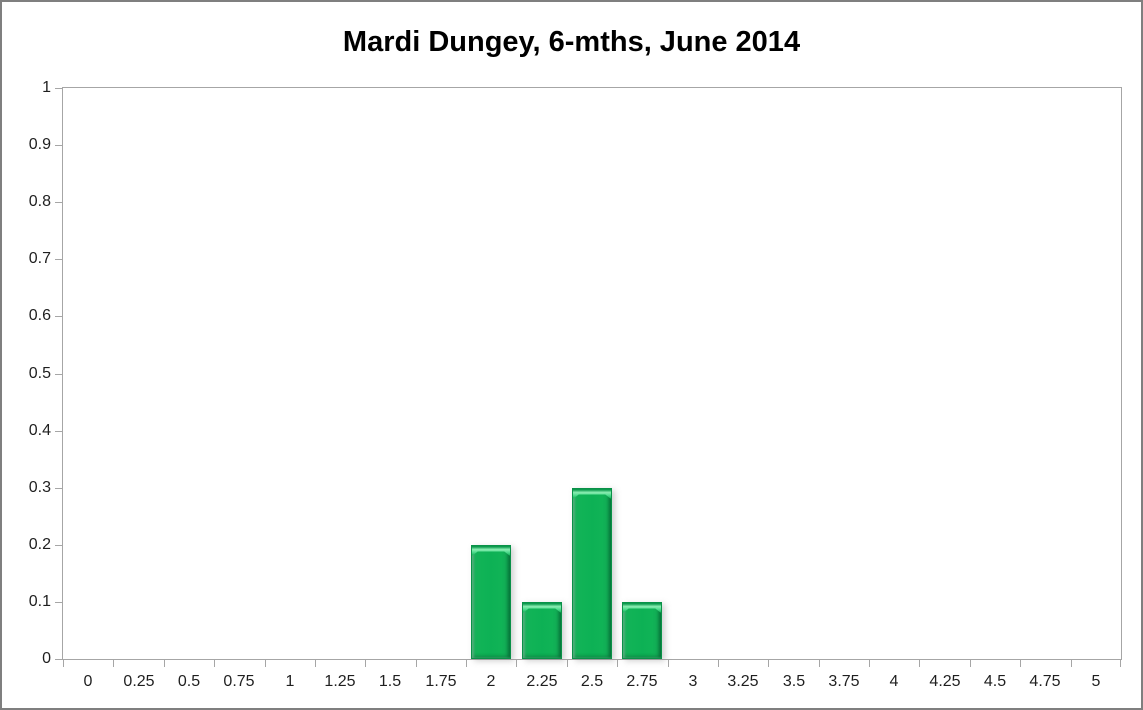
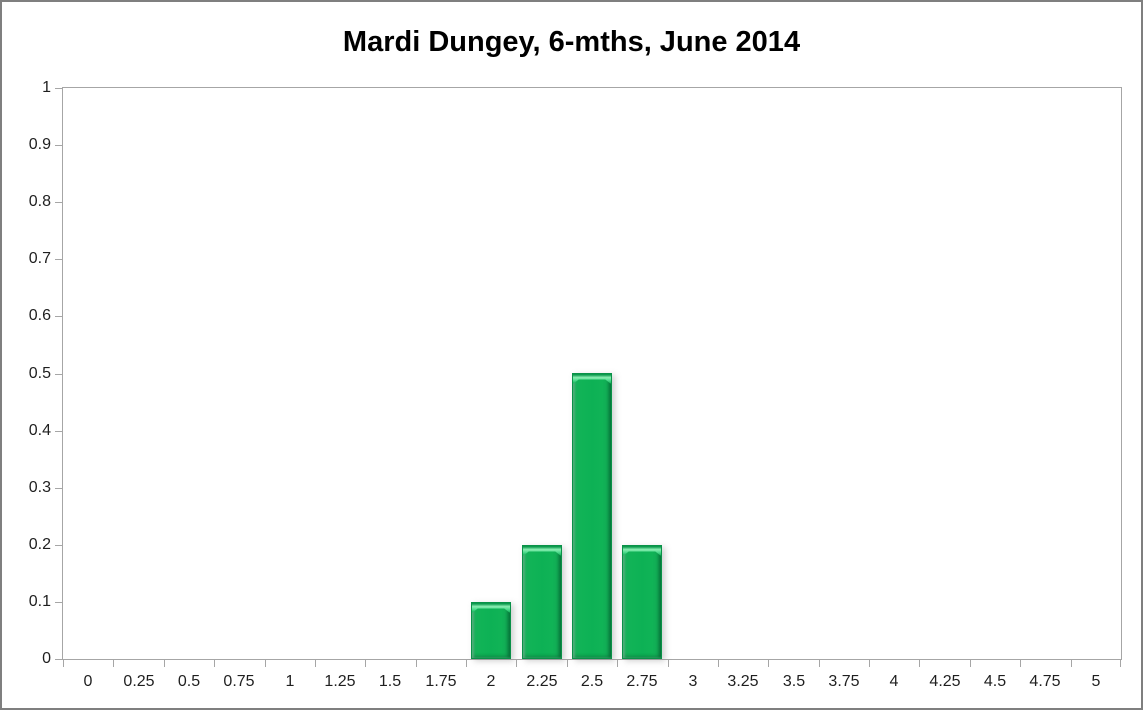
2: 0.2 -> 0.1
2.25: 0.1 -> 0.2
2.5: 0.3 -> 0.5
2.75: 0.1 -> 0.2
